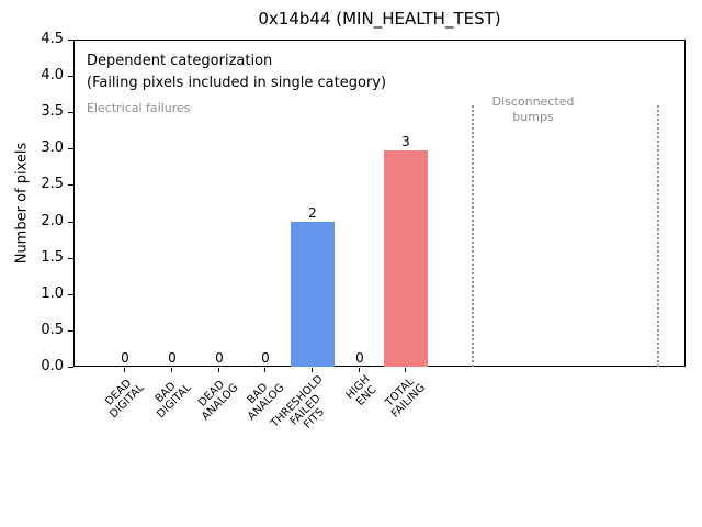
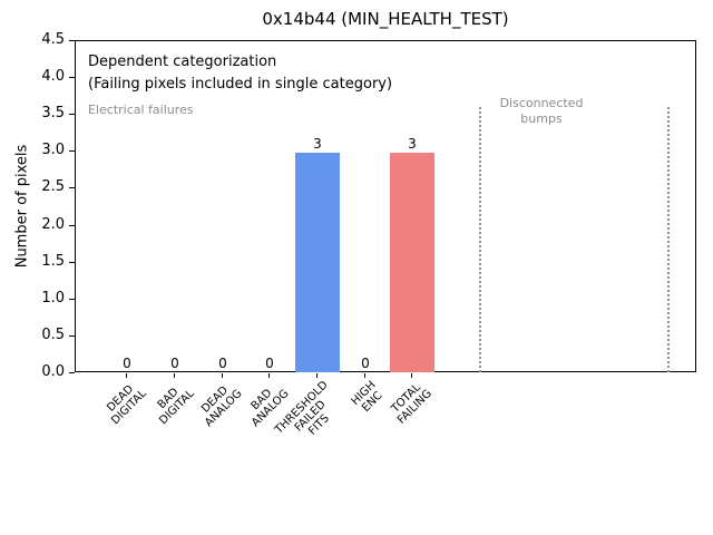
THRESHOLD FAILED FITS: 2 -> 3
